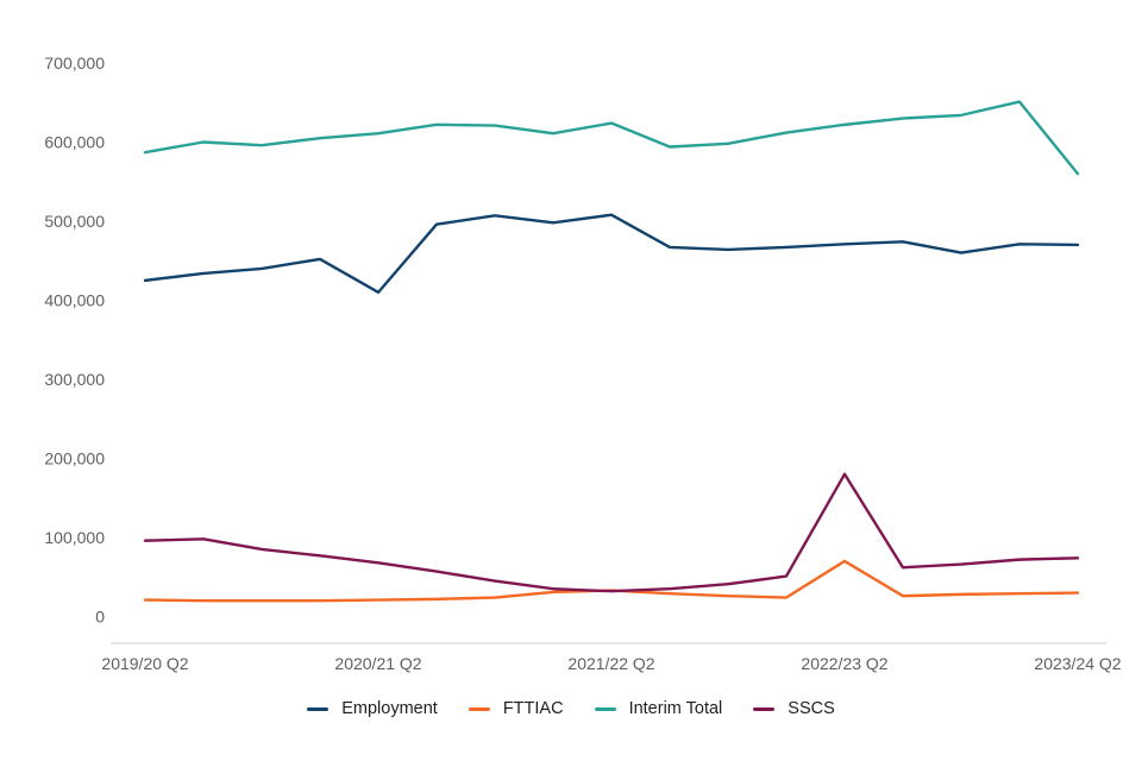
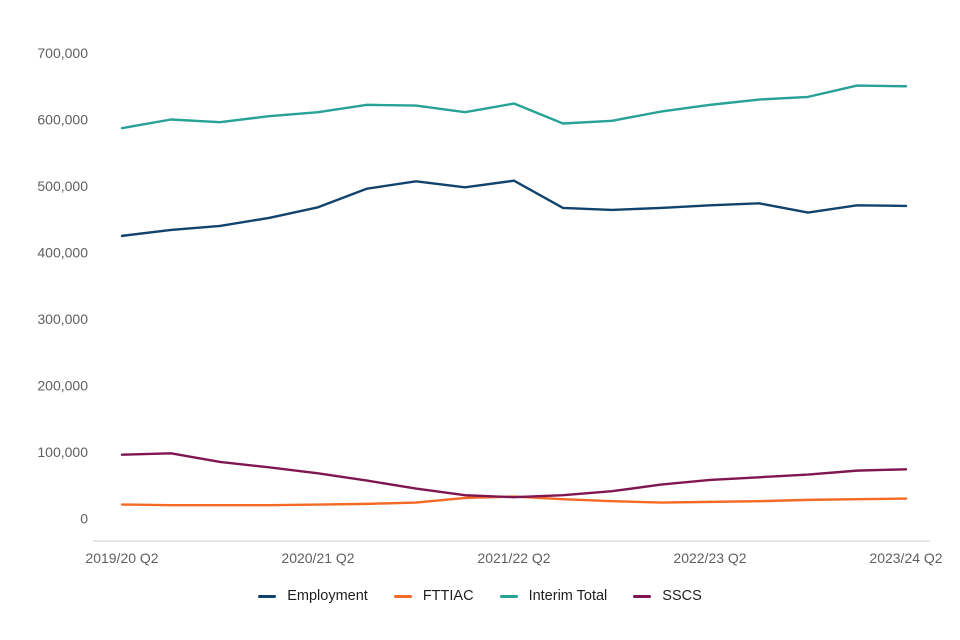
Employment/2020/21 Q2: 410000 -> 470000
FTTIAC/2022/23 Q2: 70000 -> 20000
SSCS/2022/23 Q2: 180000 -> 60000
Interim Total/2023/24 Q2: 560000 -> 650000
